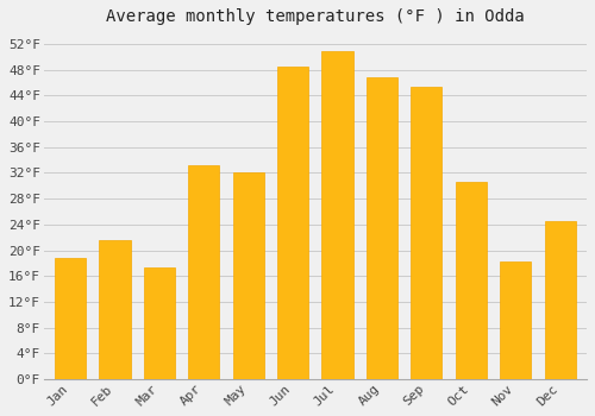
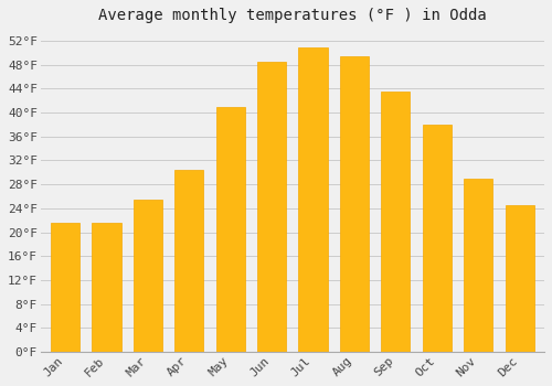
Jan: 18.8°F -> 21.5°F
Mar: 17.4°F -> 25.5°F
Apr: 33.2°F -> 30.5°F
May: 32.0°F -> 41.0°F
Aug: 46.8°F -> 49.5°F
Sep: 45.4°F -> 43.5°F
Oct: 30.6°F -> 38.0°F
Nov: 18.2°F -> 29.0°F
